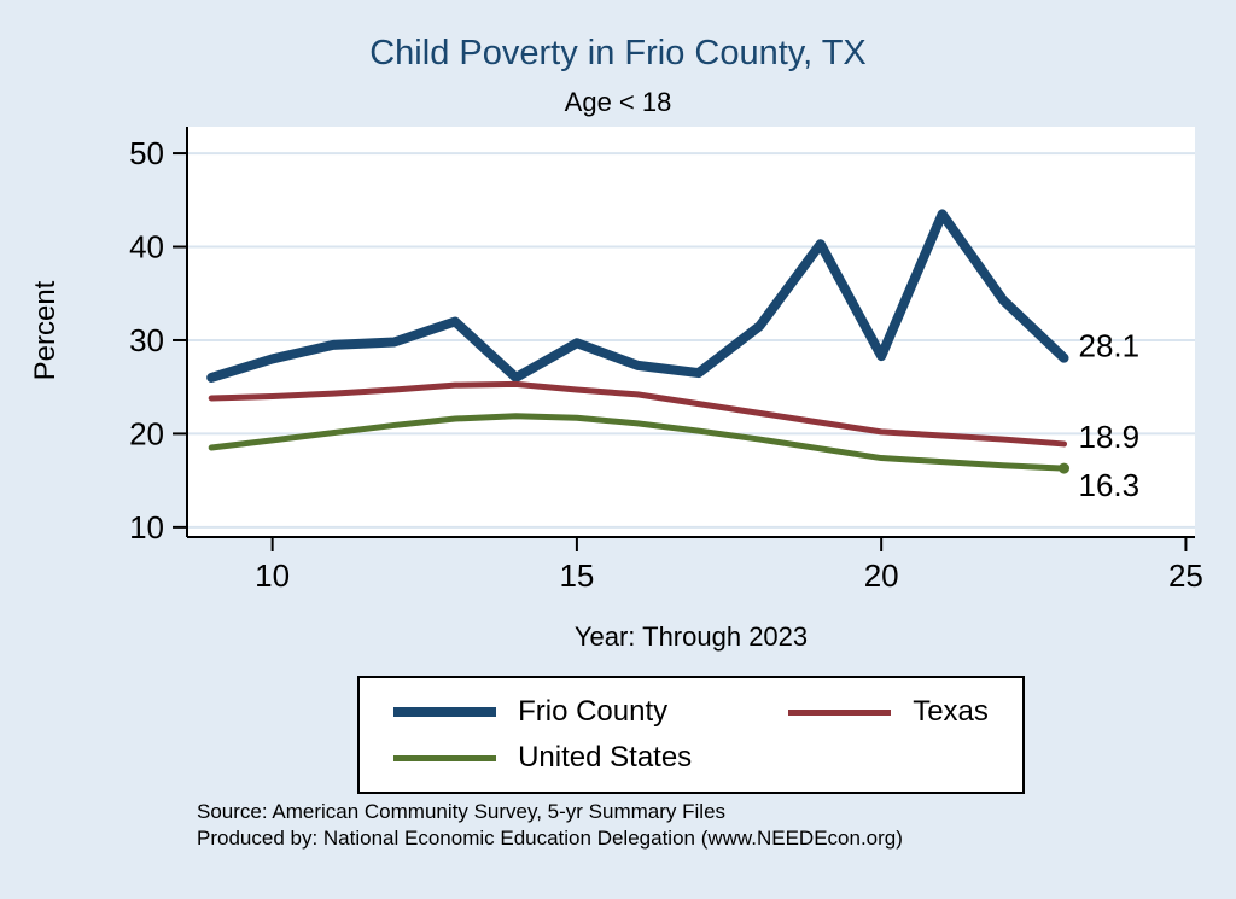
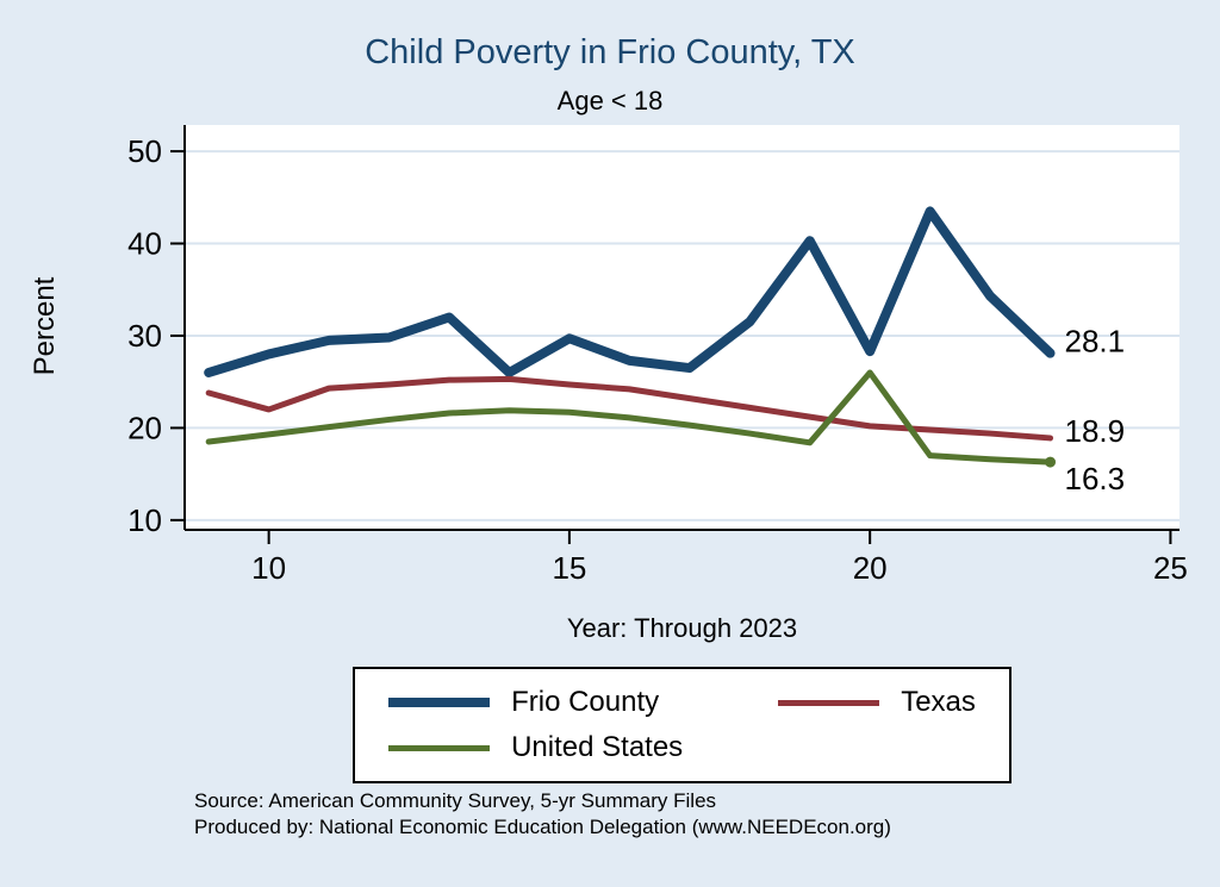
Texas/10: 24 -> 22
United States/20: 17 -> 26
